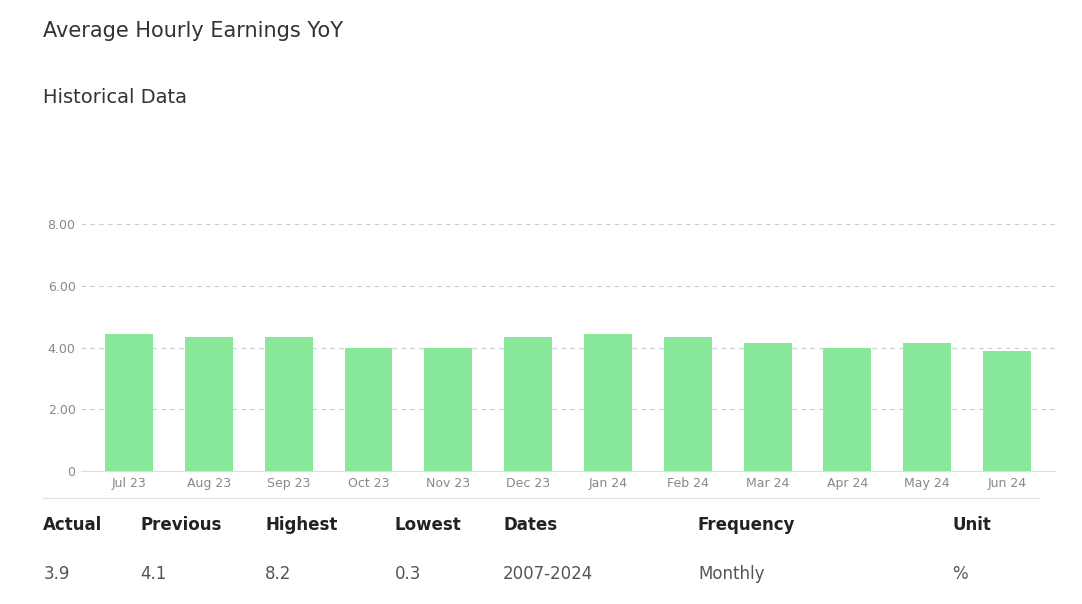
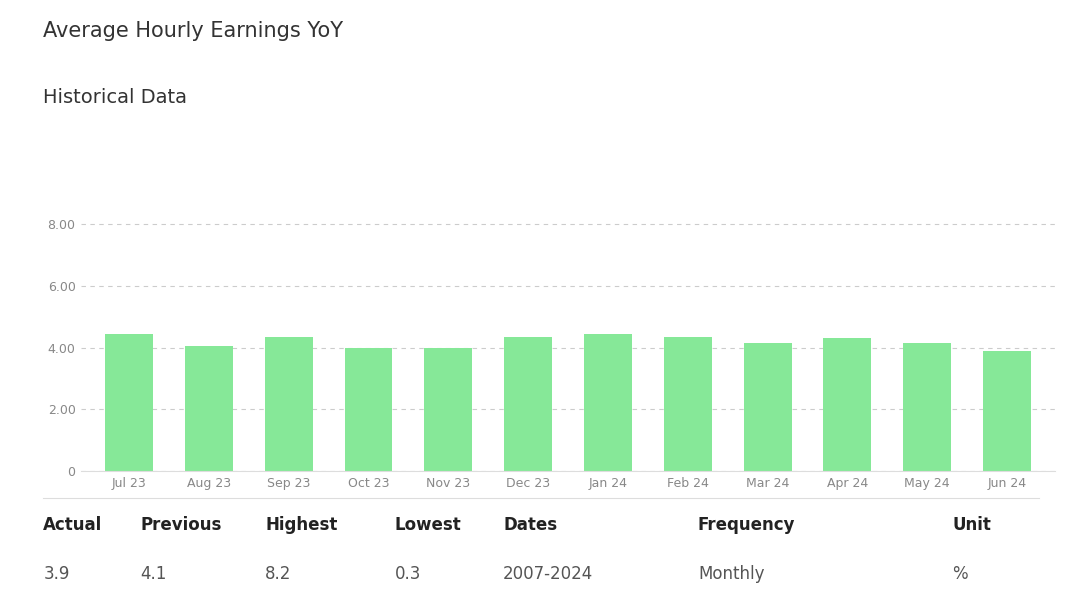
Aug 23: 4.35 -> 4.05
Apr 24: 4.00 -> 4.30
